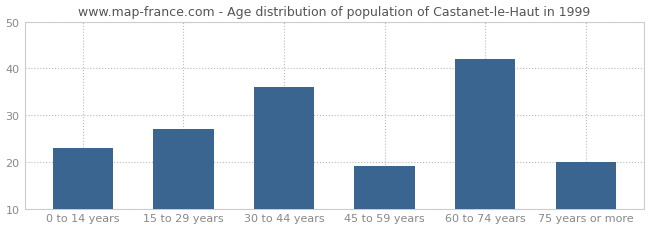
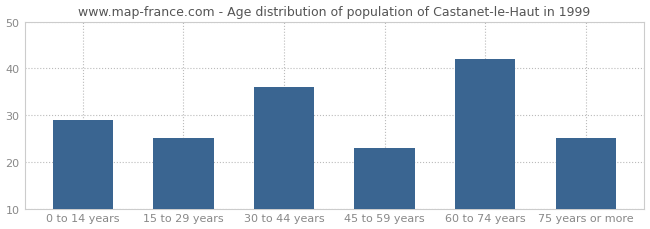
0 to 14 years: 23 -> 29
15 to 29 years: 27 -> 25
45 to 59 years: 19 -> 23
75 years or more: 20 -> 25
